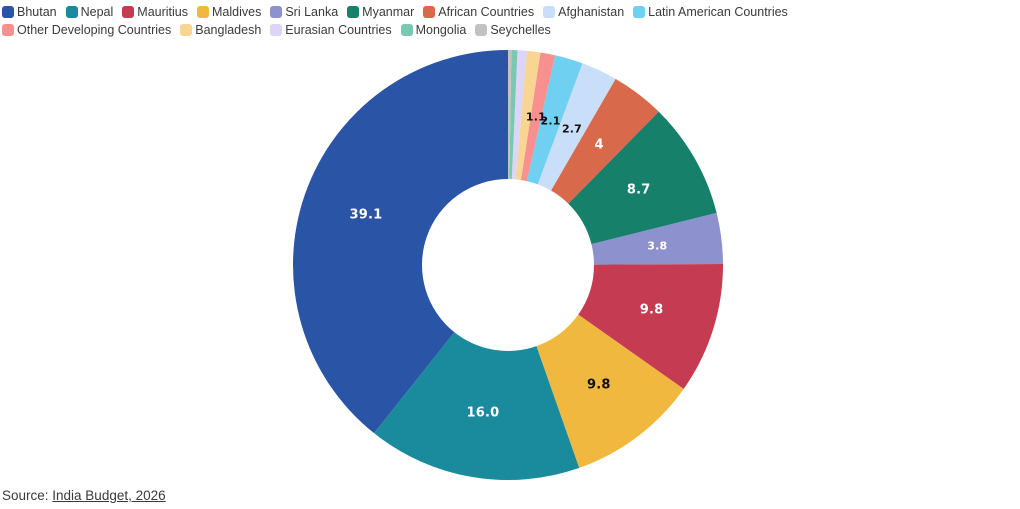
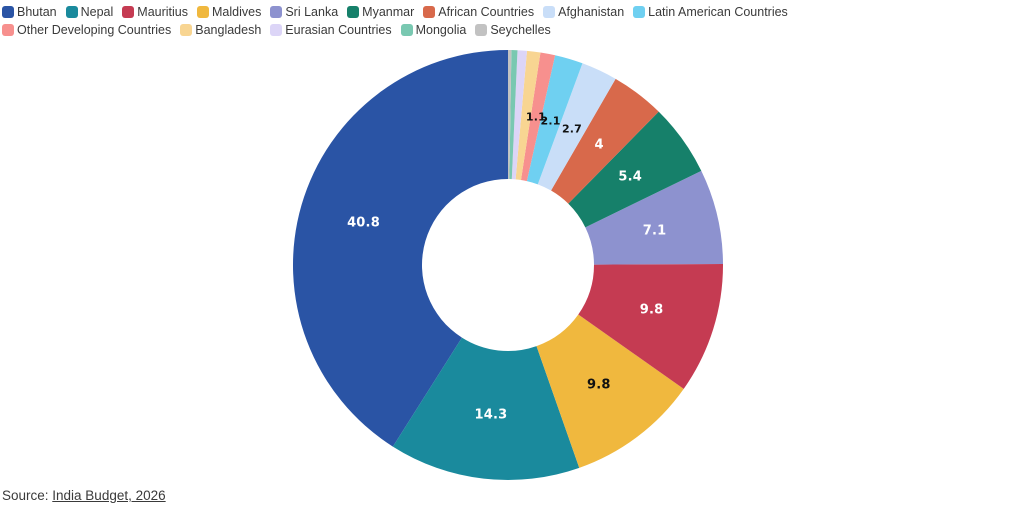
Bhutan: 39.1 -> 40.8
Nepal: 16.0 -> 14.3
Sri Lanka: 3.8 -> 7.1
Myanmar: 8.7 -> 5.4
